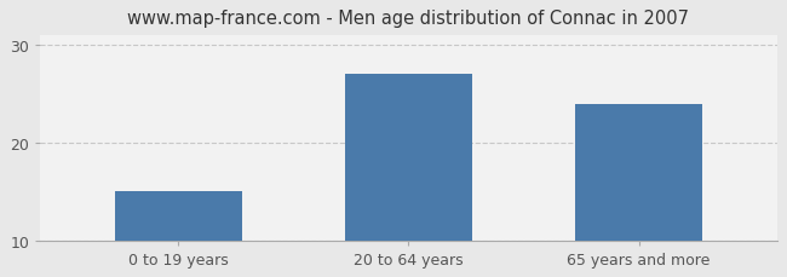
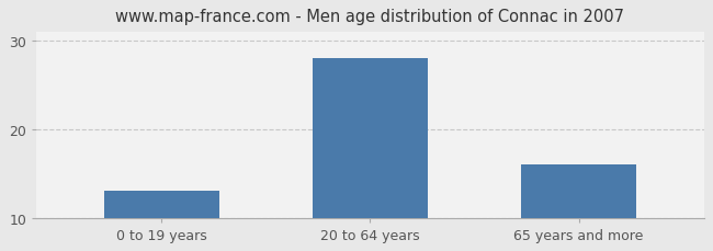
0 to 19 years: 15 -> 13
20 to 64 years: 27 -> 28
65 years and more: 24 -> 16
